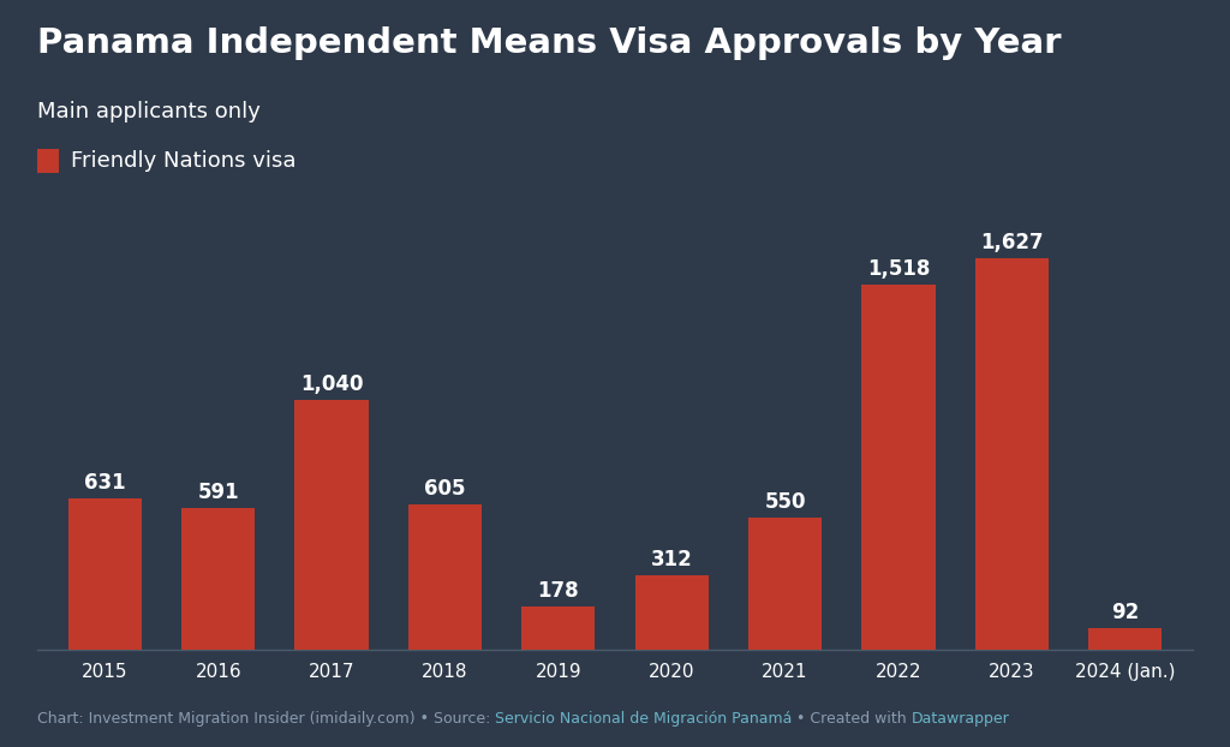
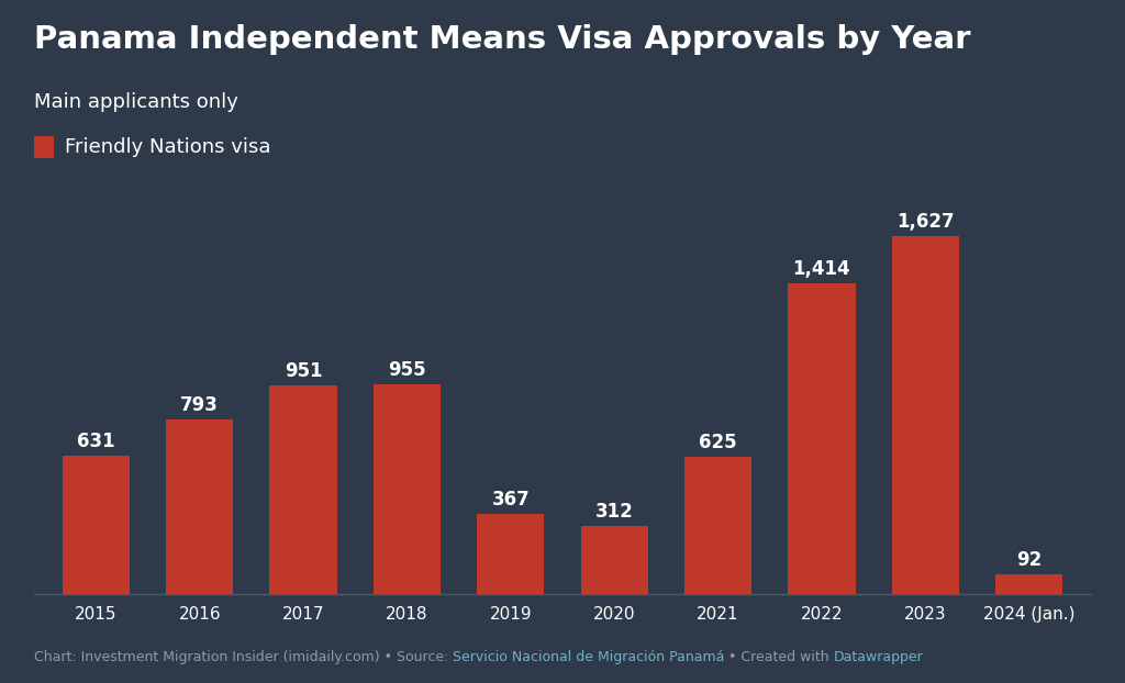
2016: 591 -> 793
2017: 1,040 -> 951
2018: 605 -> 955
2019: 178 -> 367
2021: 550 -> 625
2022: 1,518 -> 1,414
